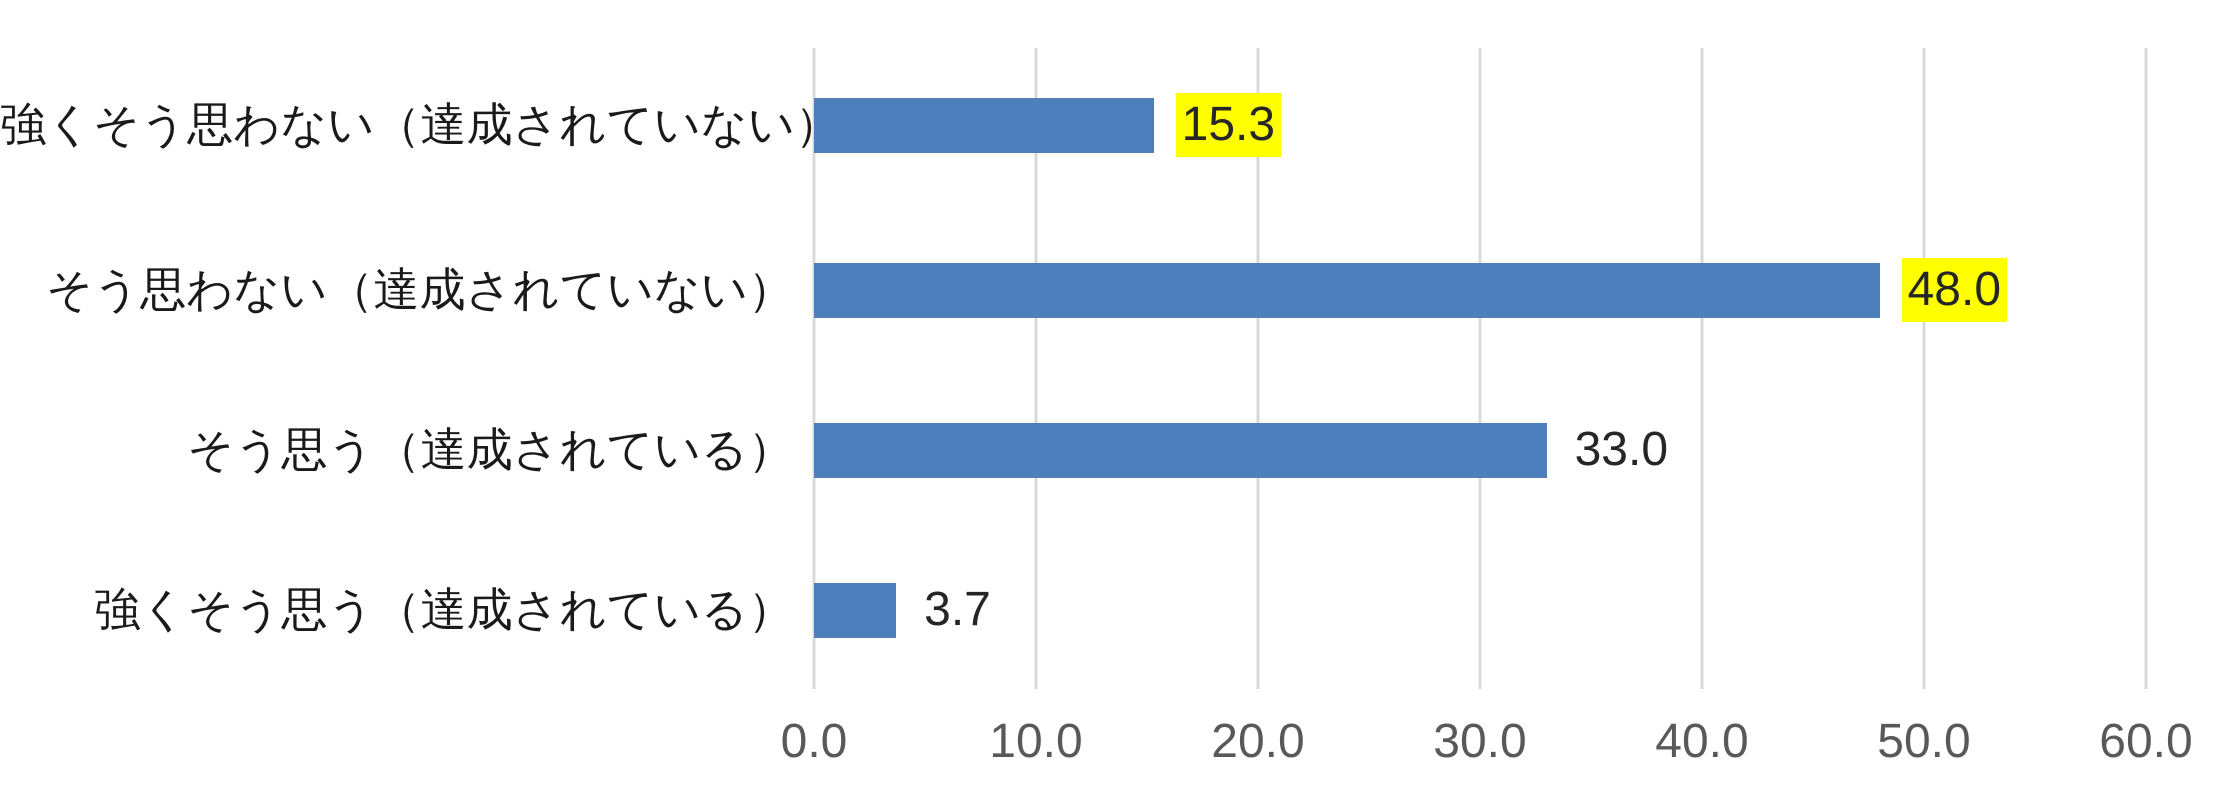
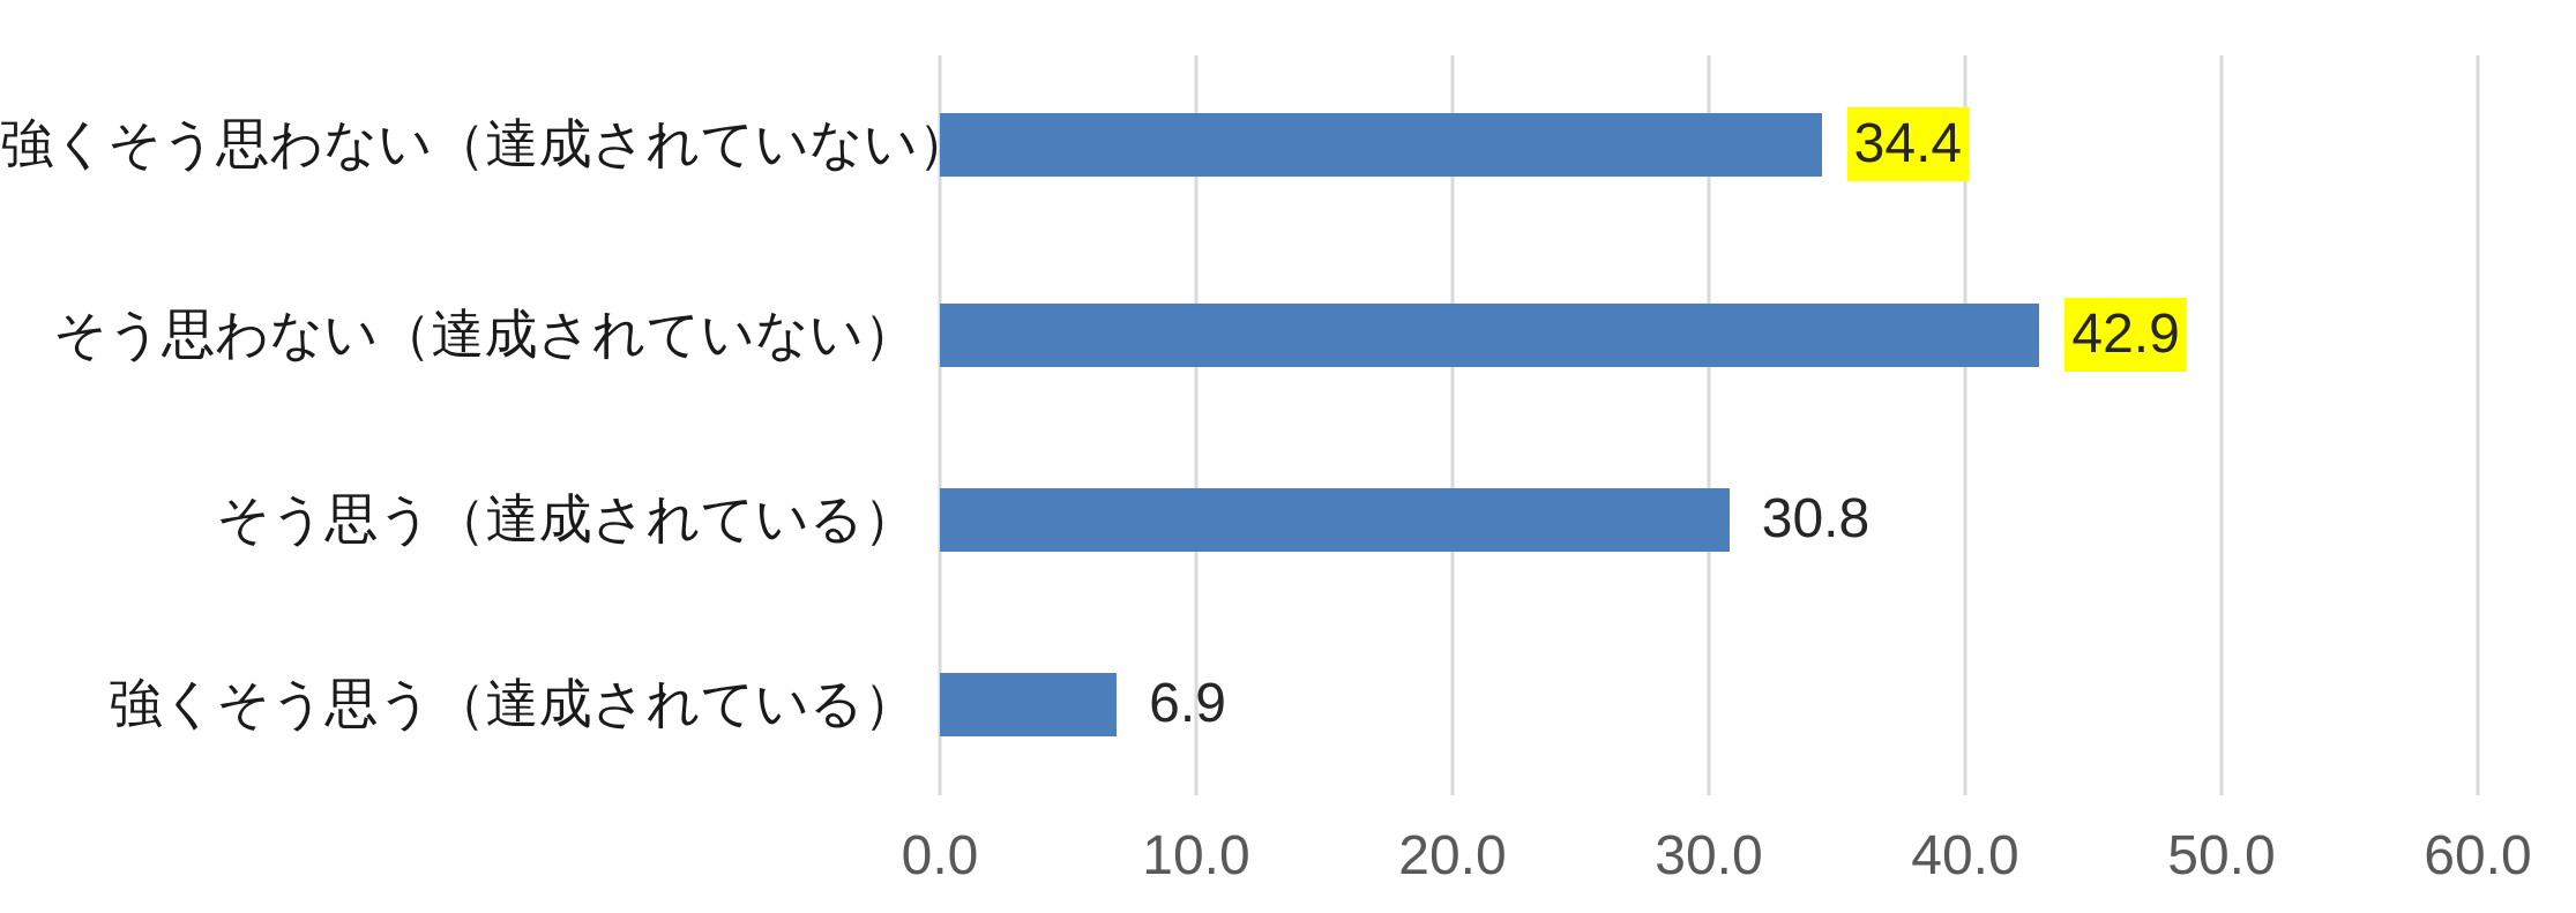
強くそう思わない（達成されていない）: 15.3 -> 34.4
そう思わない（達成されていない）: 48.0 -> 42.9
そう思う（達成されている）: 33.0 -> 30.8
強くそう思う（達成されている）: 3.7 -> 6.9
